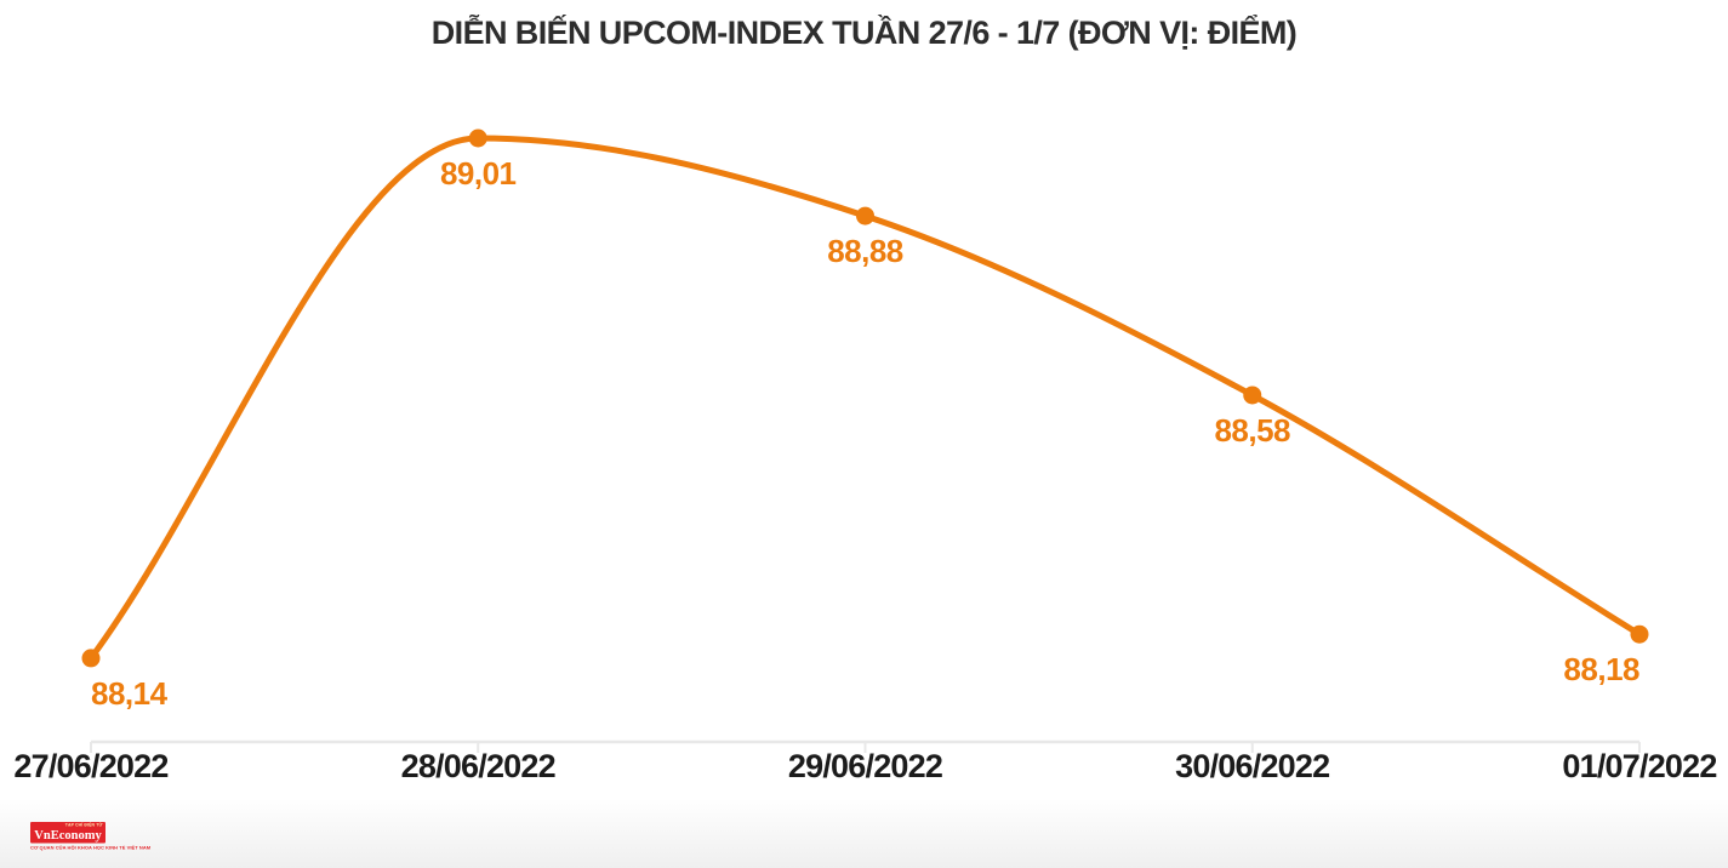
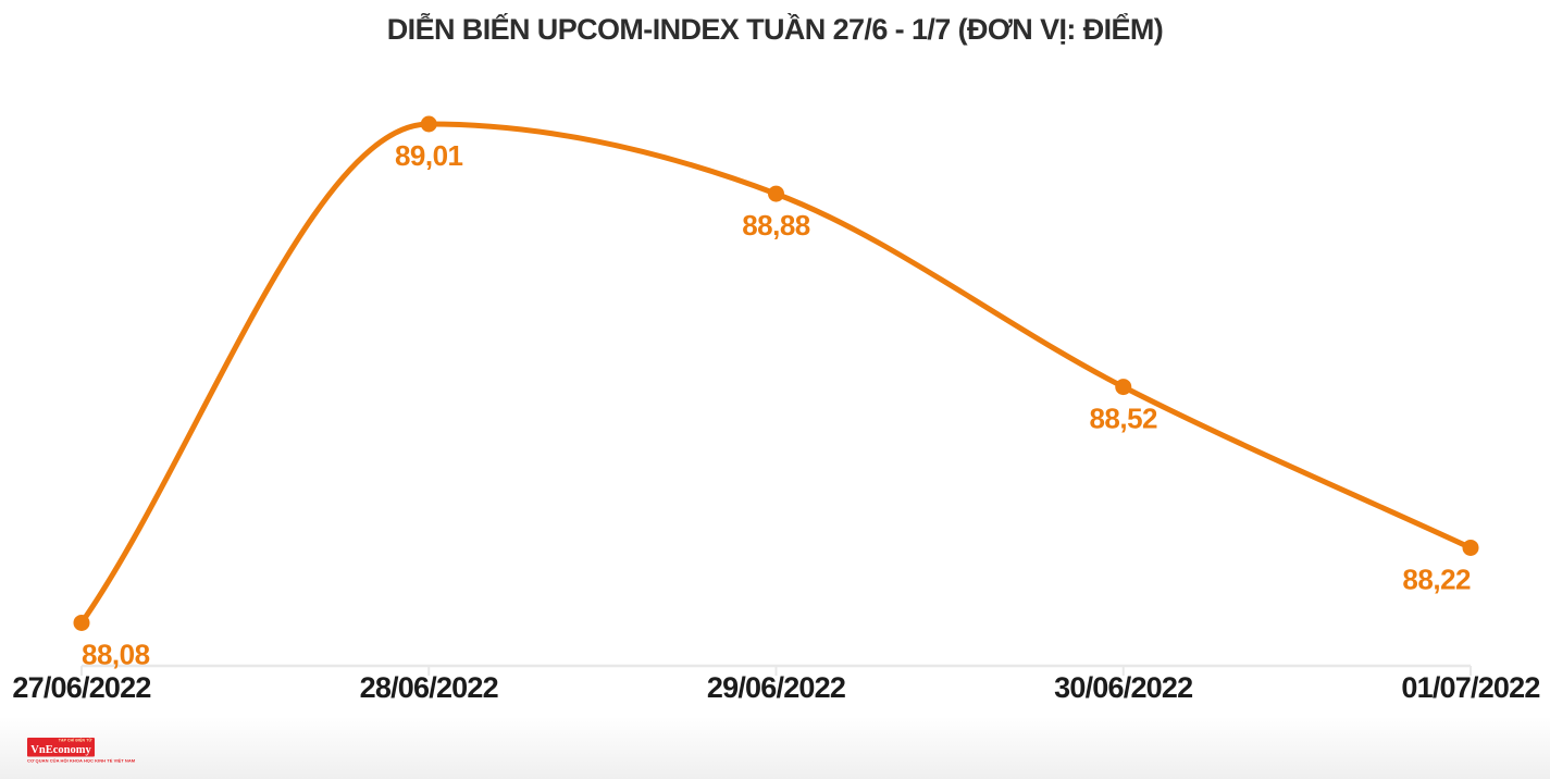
27/06/2022: 88,14 -> 88,08
30/06/2022: 88,58 -> 88,52
01/07/2022: 88,18 -> 88,22
